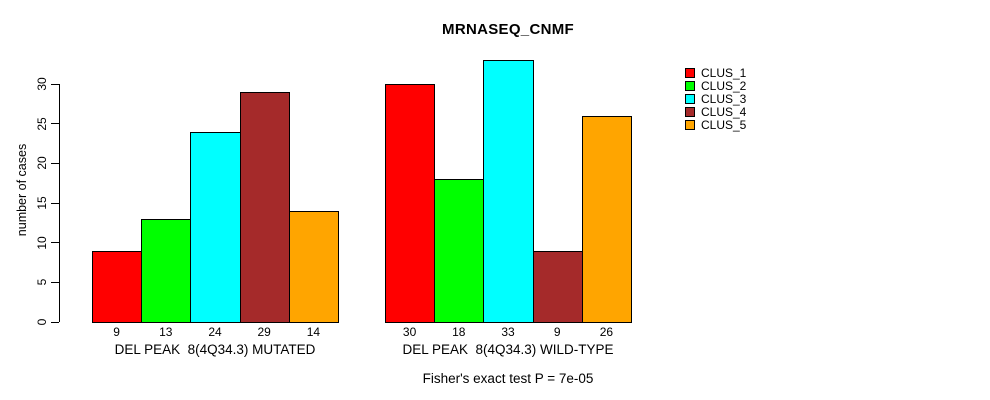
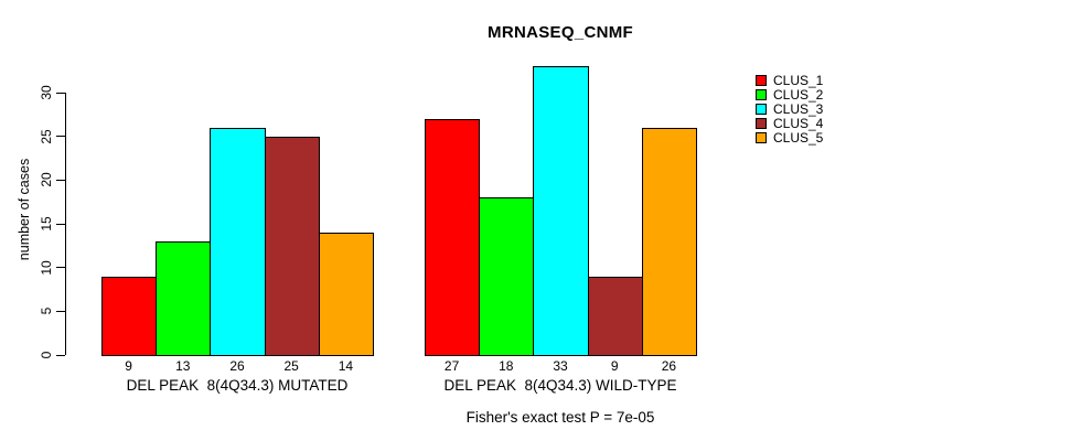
CLUS_3/DEL PEAK 8(4Q34.3) MUTATED: 24 -> 26
CLUS_4/DEL PEAK 8(4Q34.3) MUTATED: 29 -> 25
CLUS_1/DEL PEAK 8(4Q34.3) WILD-TYPE: 30 -> 27
